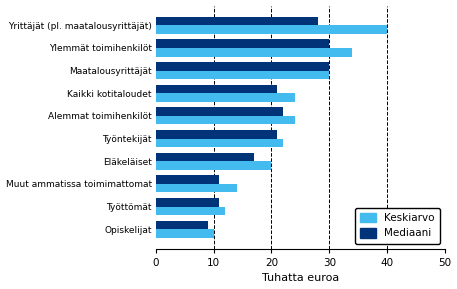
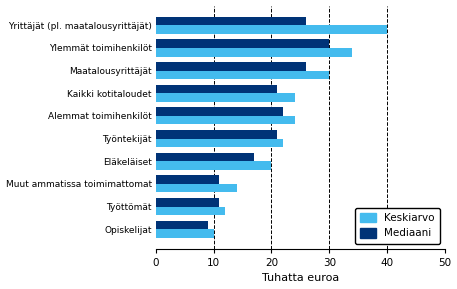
Mediaani/Yrittäjät (pl. maatalousyrittäjät): 28 -> 26
Mediaani/Maatalousyrittäjät: 30 -> 26
